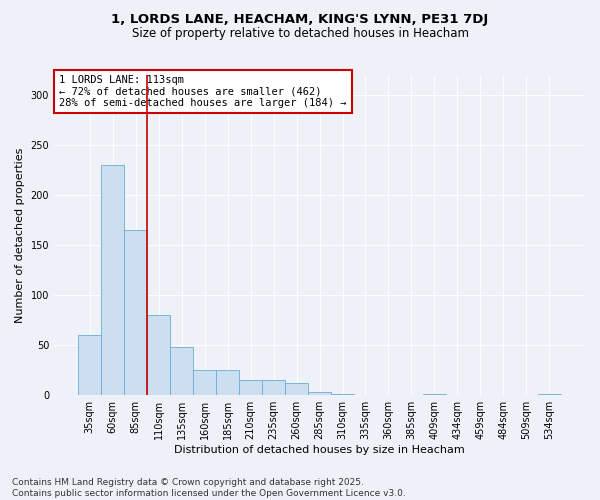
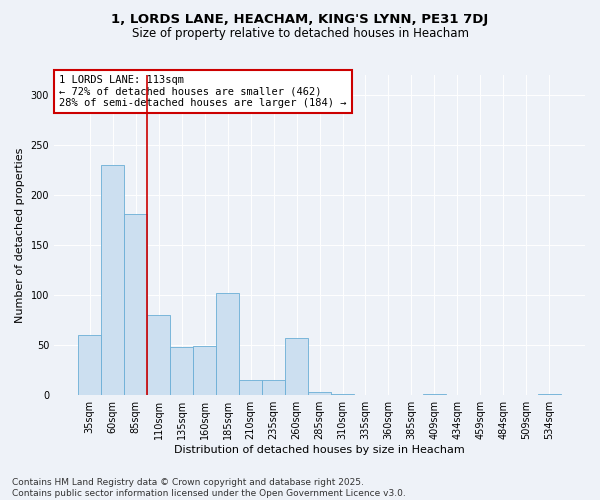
85sqm: 165 -> 181
160sqm: 25 -> 49
185sqm: 25 -> 102
260sqm: 12 -> 57
